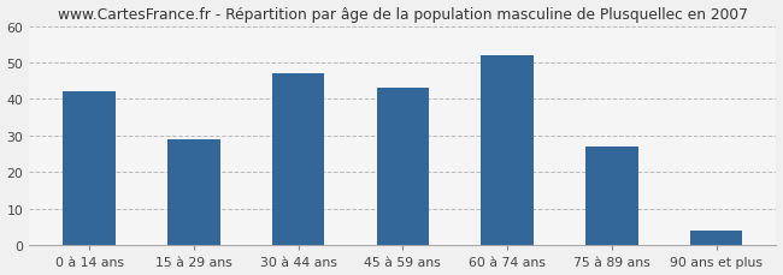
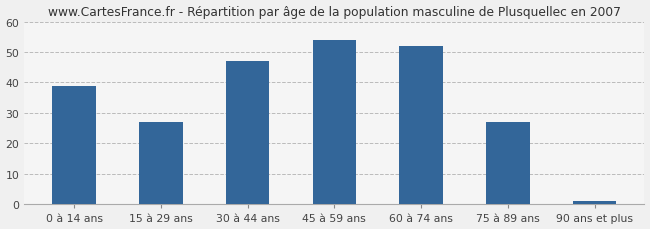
0 à 14 ans: 42 -> 39
15 à 29 ans: 29 -> 27
45 à 59 ans: 43 -> 54
90 ans et plus: 4 -> 1
